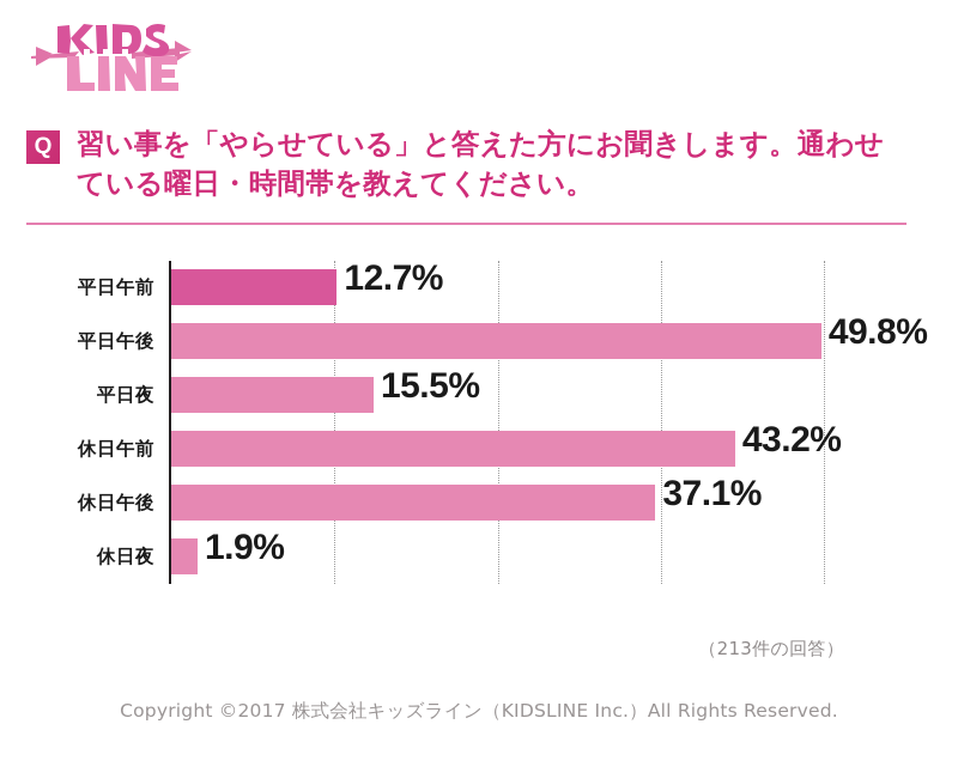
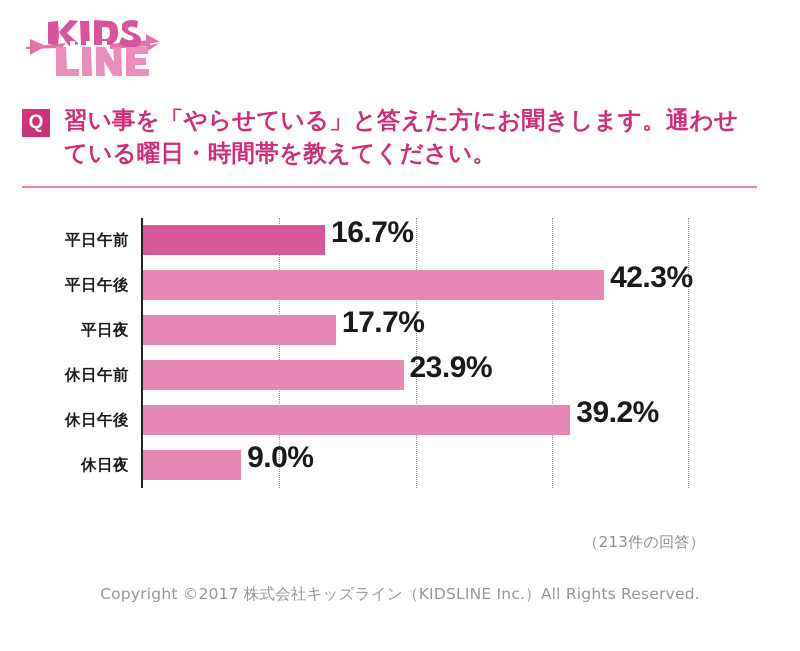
平日午前: 12.7% -> 16.7%
平日午後: 49.8% -> 42.3%
平日夜: 15.5% -> 17.7%
休日午前: 43.2% -> 23.9%
休日午後: 37.1% -> 39.2%
休日夜: 1.9% -> 9.0%
